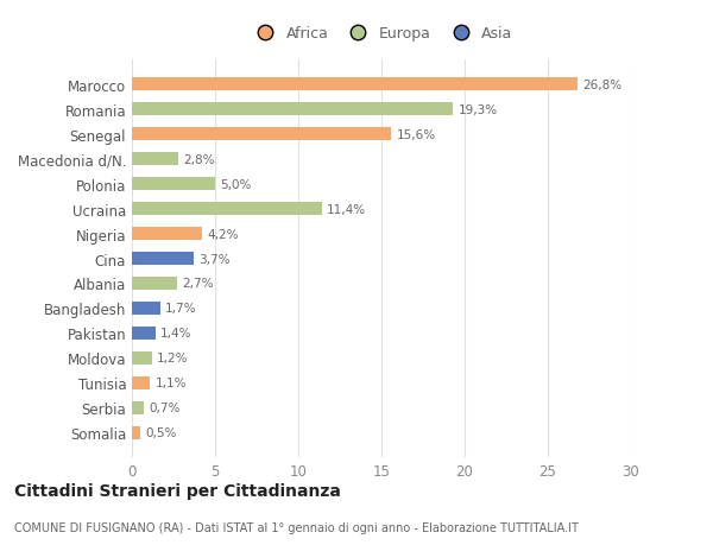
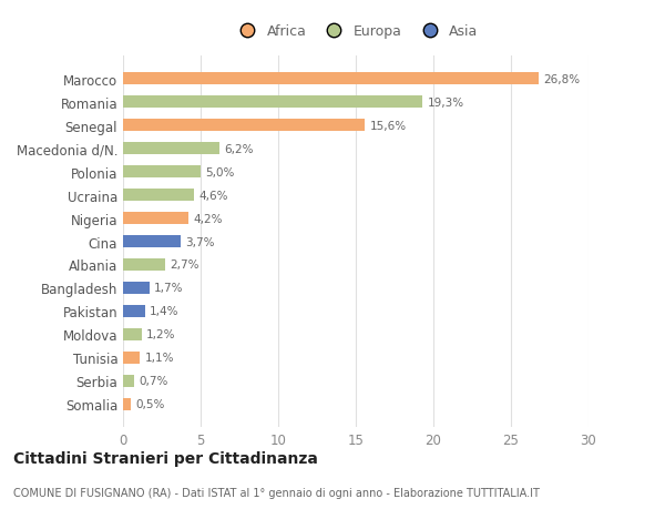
Macedonia d/N.: 2,8% -> 6,2%
Ucraina: 11,4% -> 4,6%
